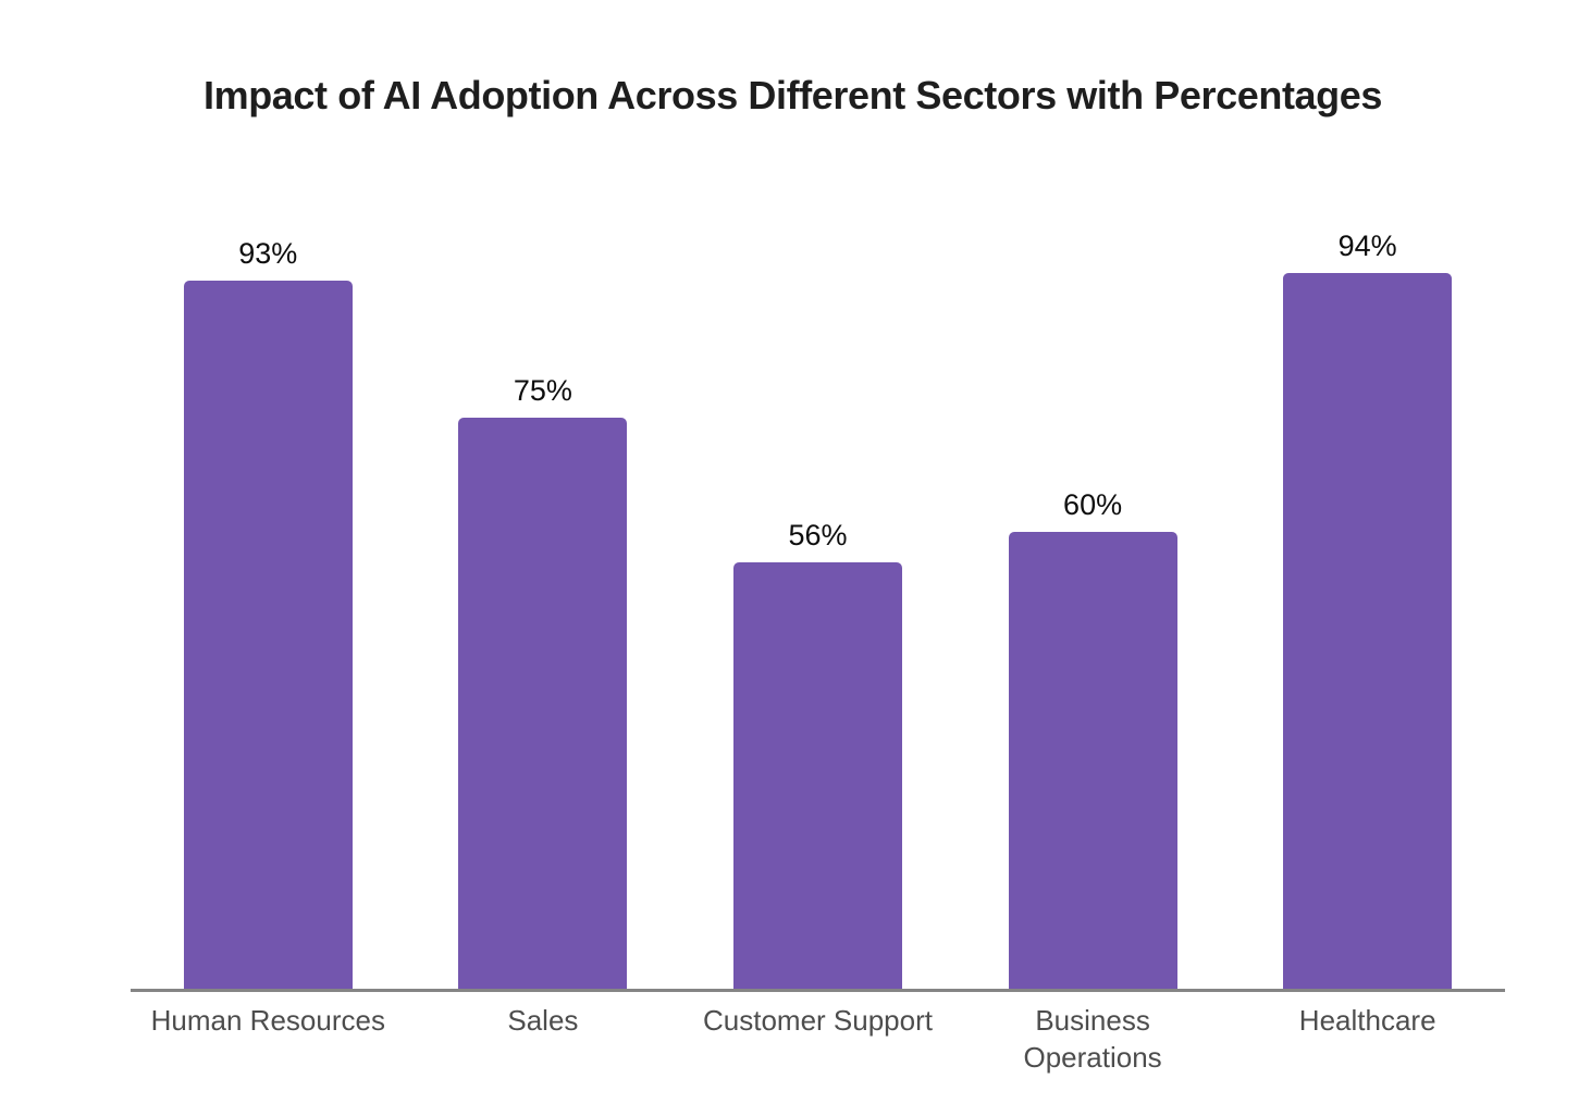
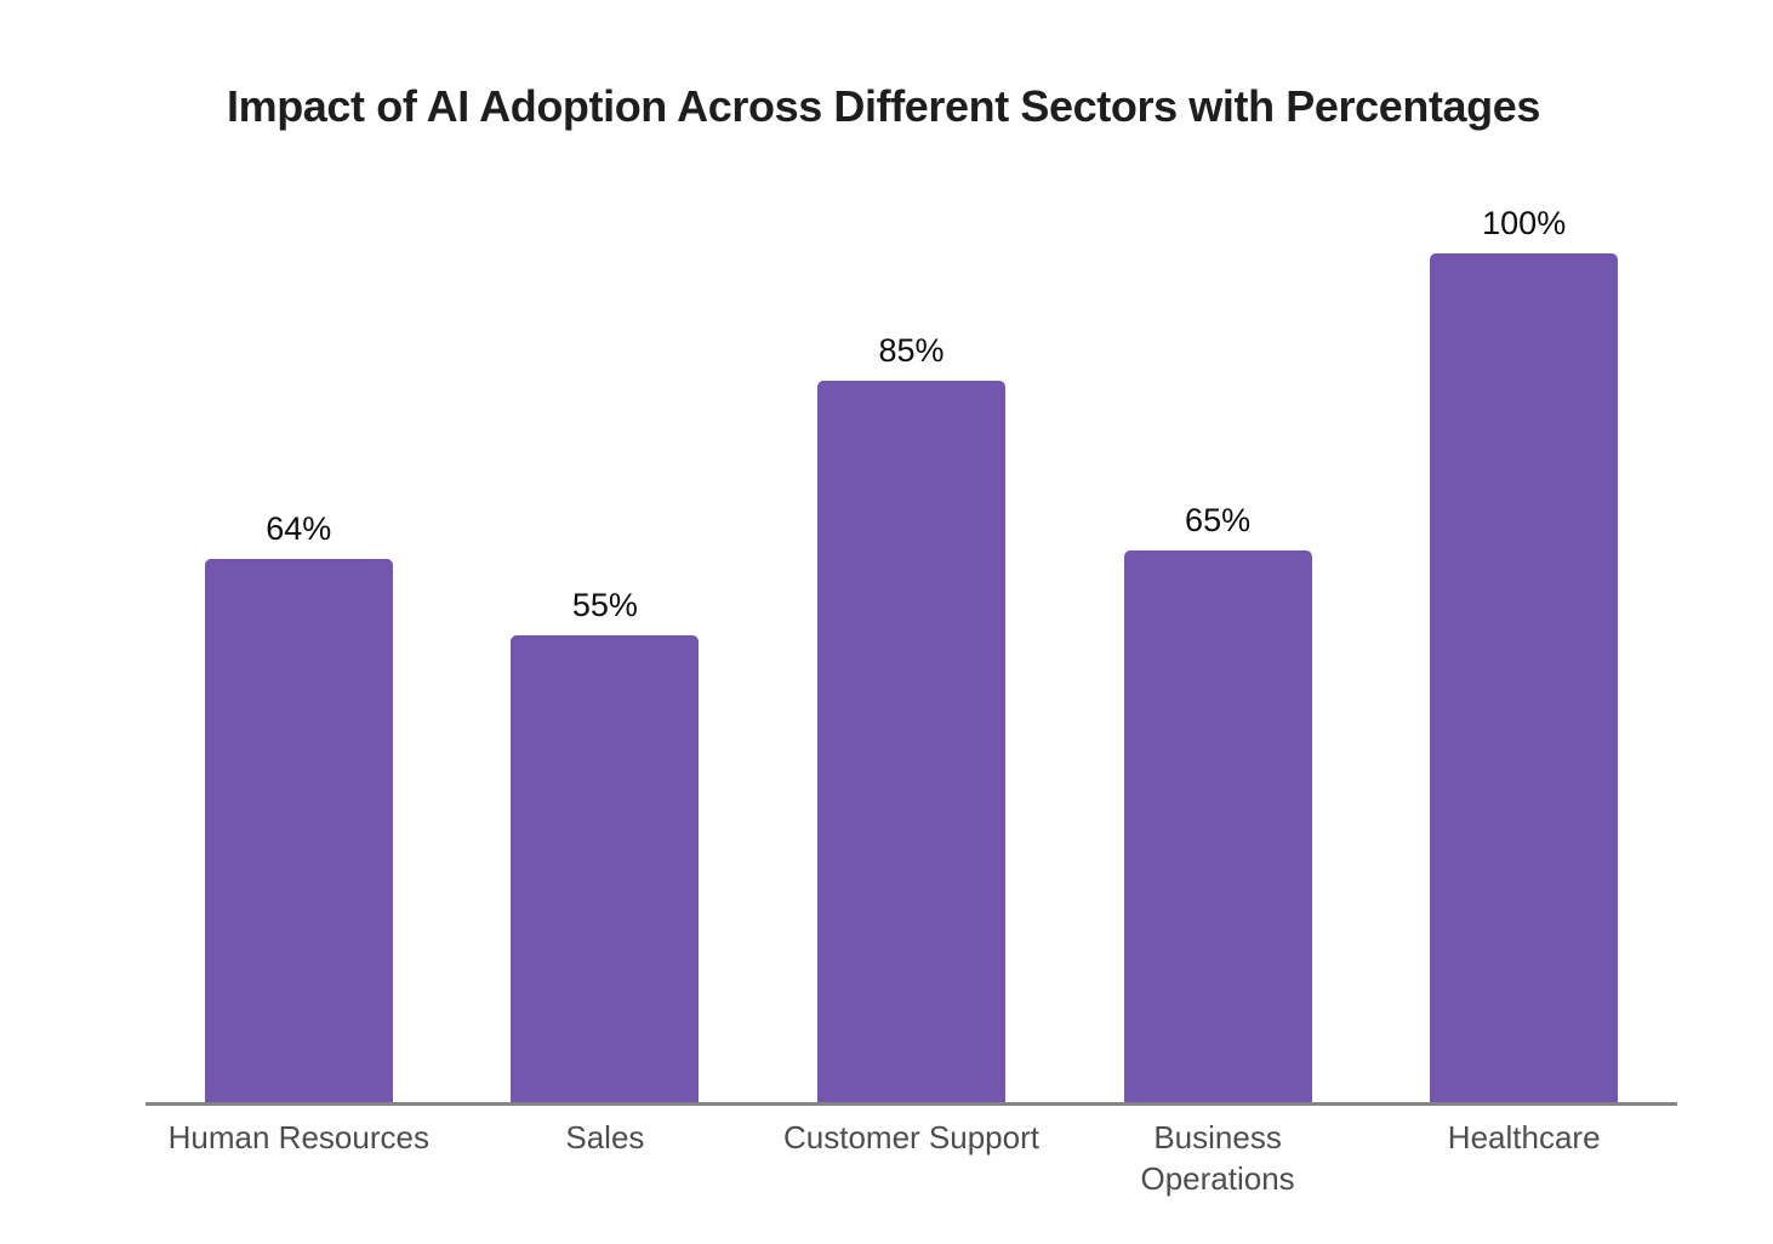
Human Resources: 93% -> 64%
Sales: 75% -> 55%
Customer Support: 56% -> 85%
Business Operations: 60% -> 65%
Healthcare: 94% -> 100%
